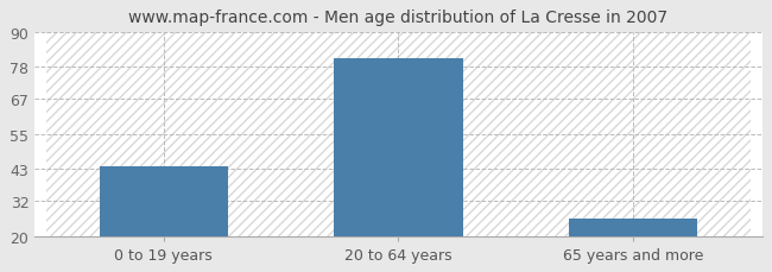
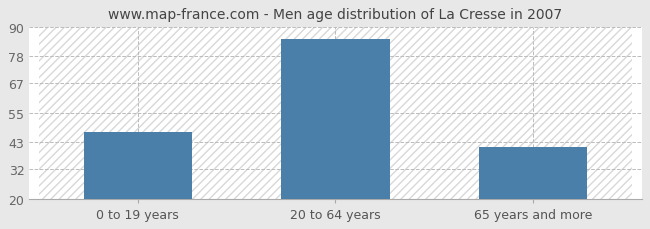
0 to 19 years: 44 -> 47
20 to 64 years: 81 -> 85
65 years and more: 26 -> 41
